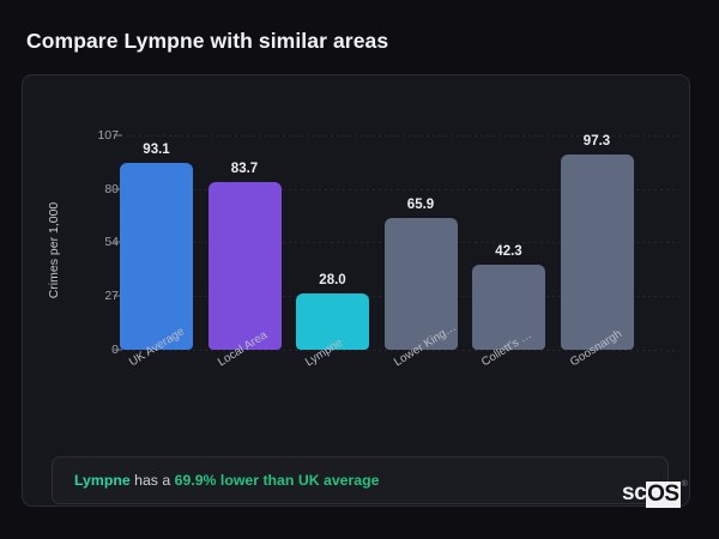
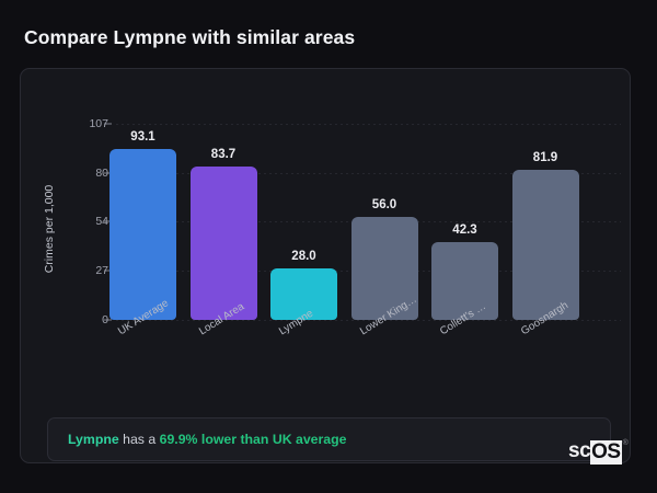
Lower King…: 65.9 -> 56.0
Goosnargh: 97.3 -> 81.9
